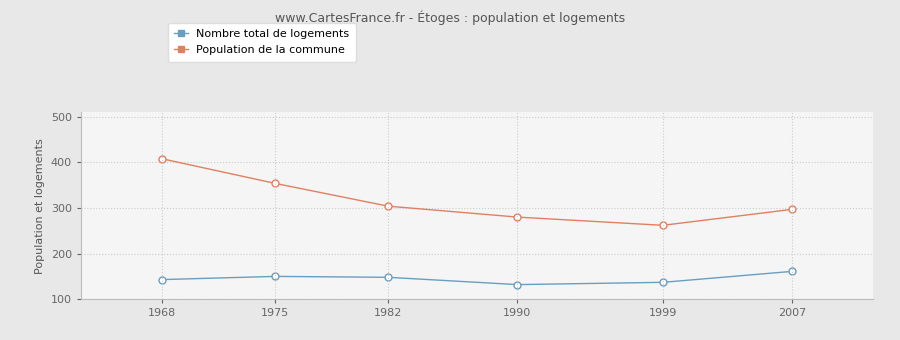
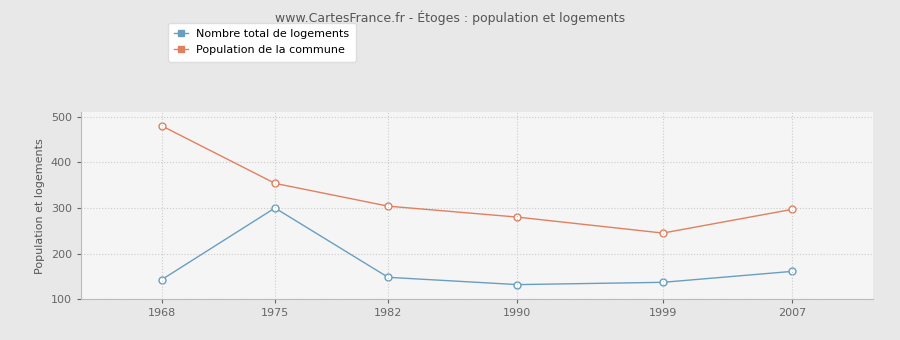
Population de la commune/1968: 408 -> 480
Nombre total de logements/1975: 150 -> 300
Population de la commune/1999: 262 -> 245
